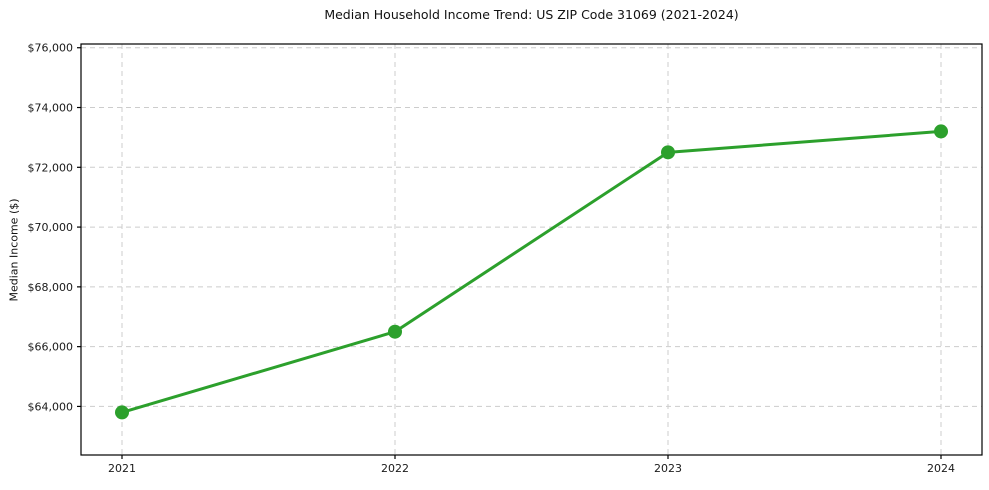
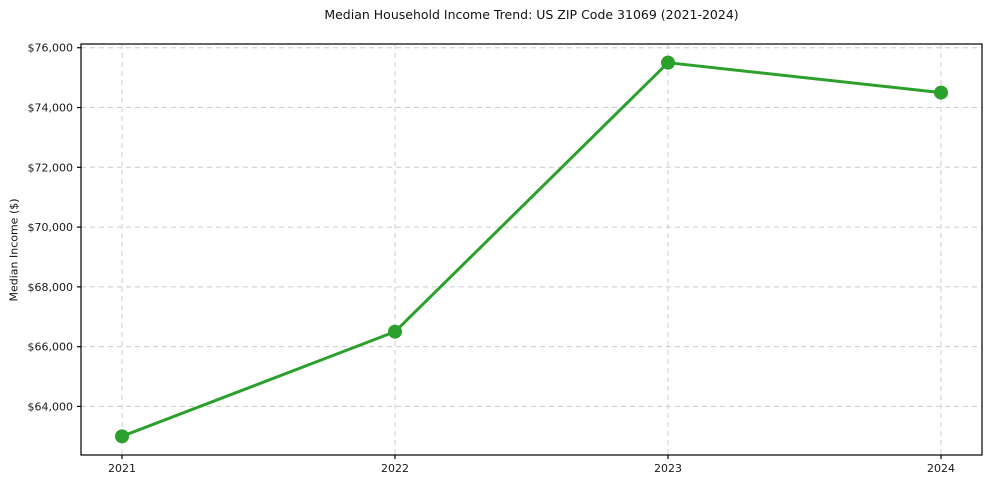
2021: $63800 -> $63000
2023: $72500 -> $75500
2024: $73200 -> $74500
